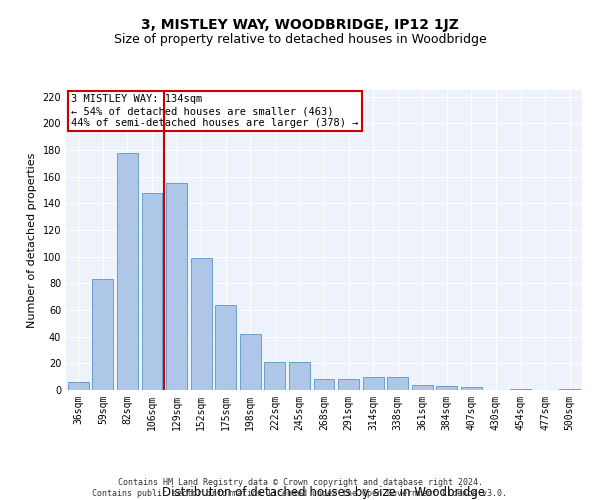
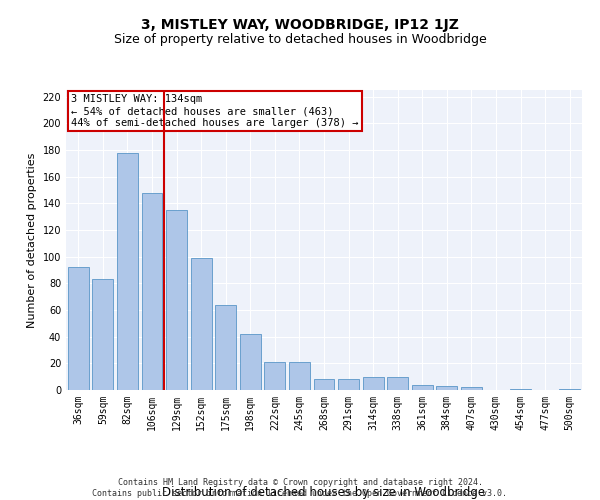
36sqm: 6 -> 92
129sqm: 155 -> 135
